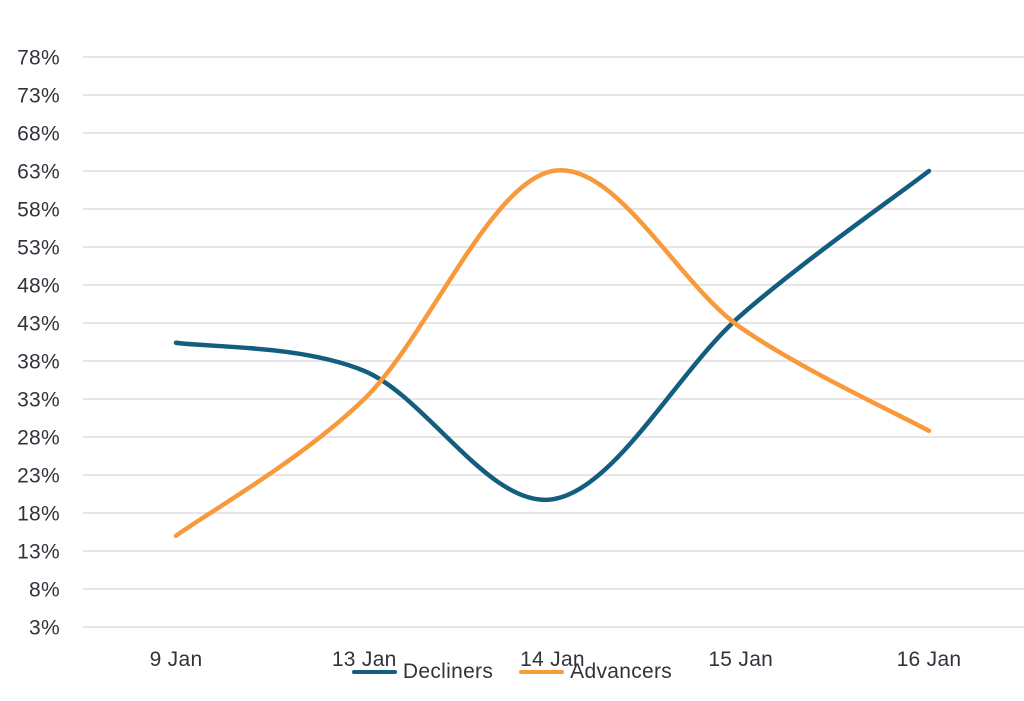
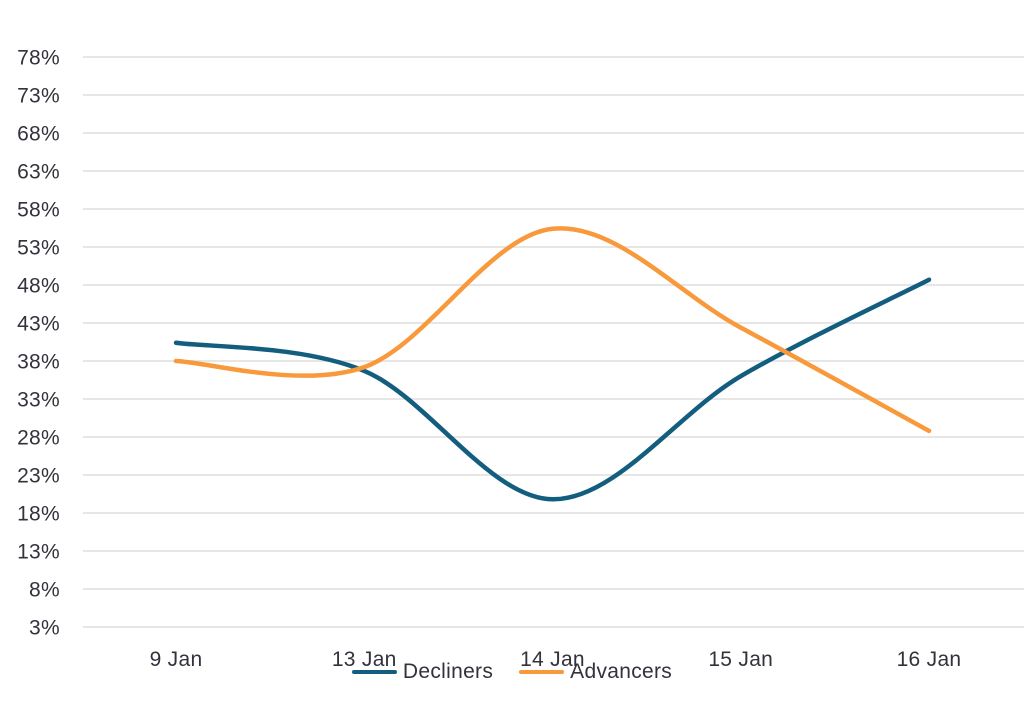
Advancers/9 Jan: 15% -> 38%
Advancers/13 Jan: 33% -> 37%
Advancers/14 Jan: 63% -> 55%
Decliners/15 Jan: 44% -> 36%
Decliners/16 Jan: 63% -> 49%
